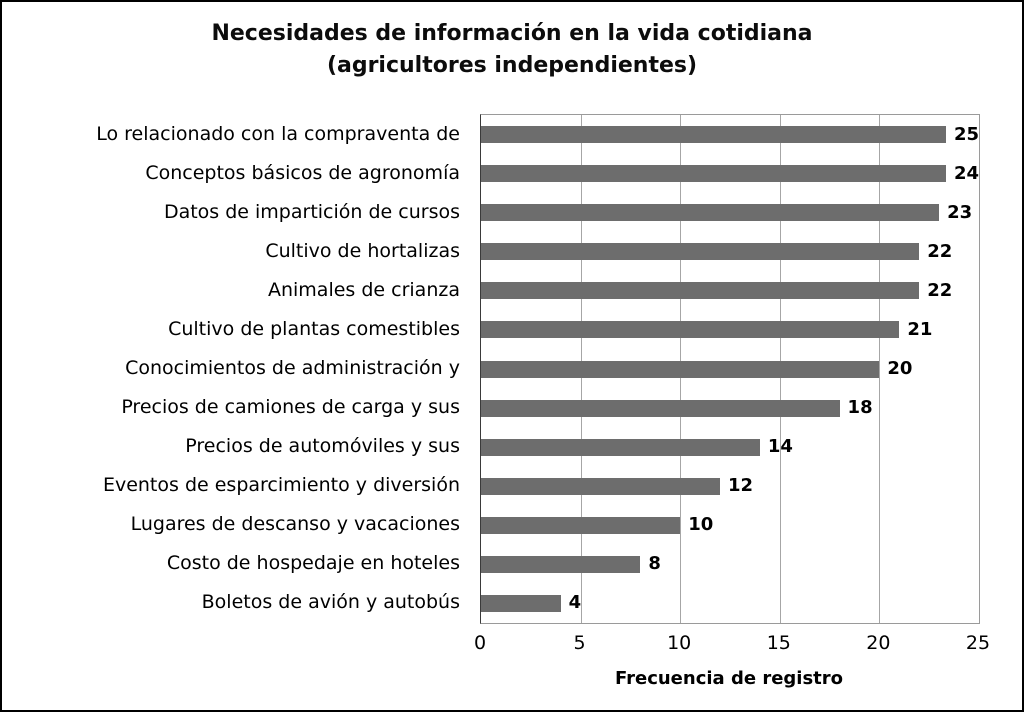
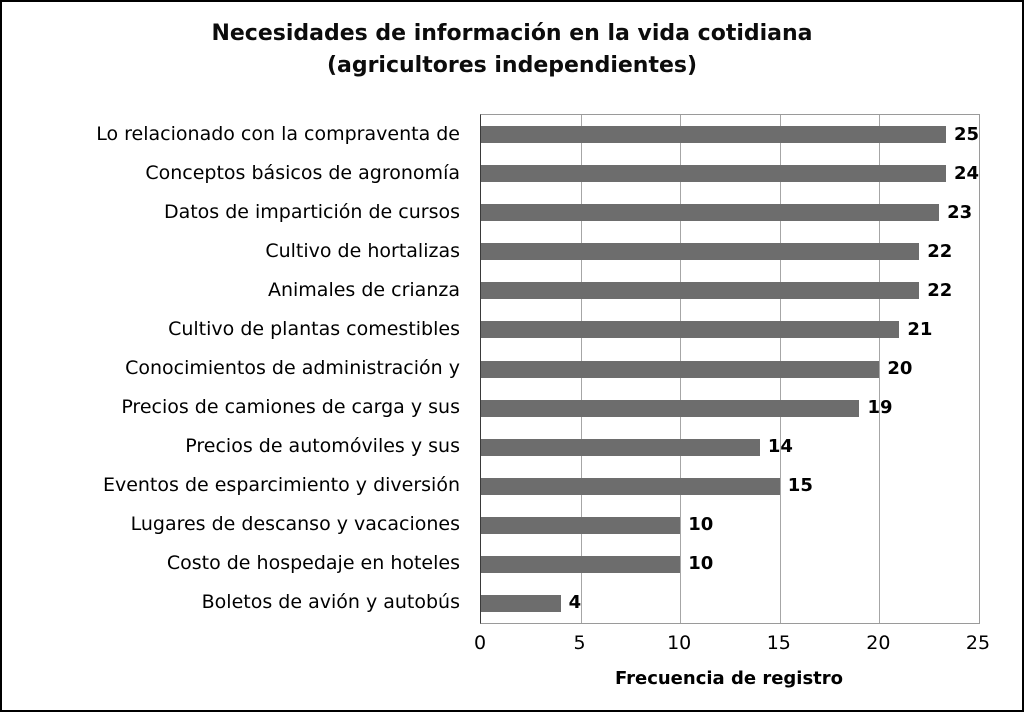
Precios de camiones de carga y sus: 18 -> 19
Eventos de esparcimiento y diversión: 12 -> 15
Costo de hospedaje en hoteles: 8 -> 10
